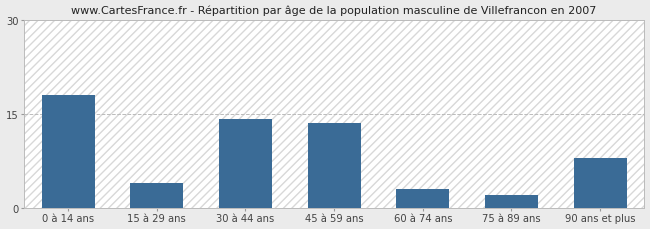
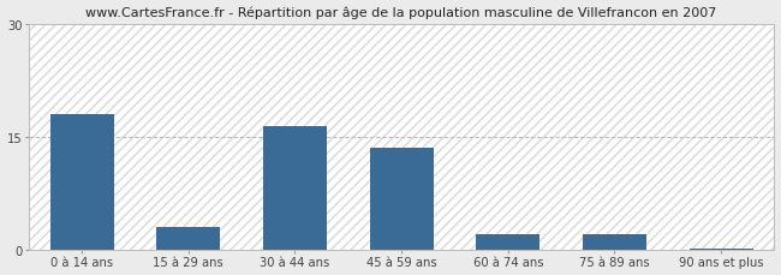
15 à 29 ans: 4.0 -> 3.0
30 à 44 ans: 14.2 -> 16.5
60 à 74 ans: 3.0 -> 2.0
90 ans et plus: 8.0 -> 0.2
